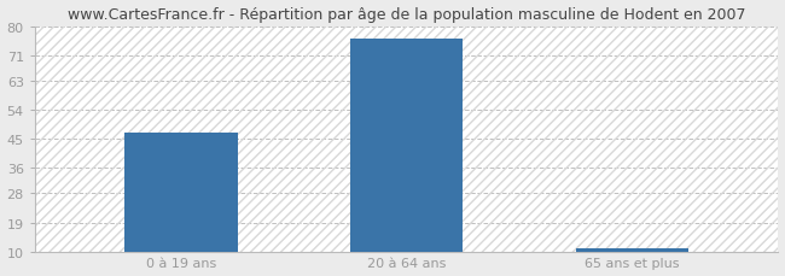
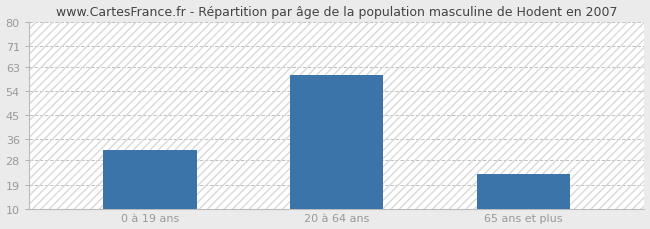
0 à 19 ans: 47 -> 32
20 à 64 ans: 76 -> 60
65 ans et plus: 11 -> 23
